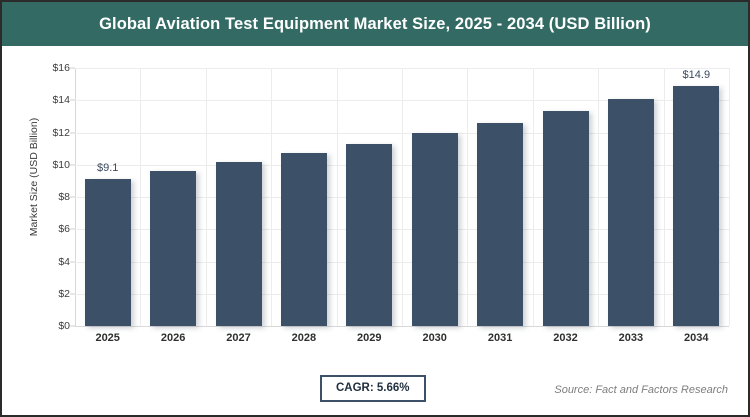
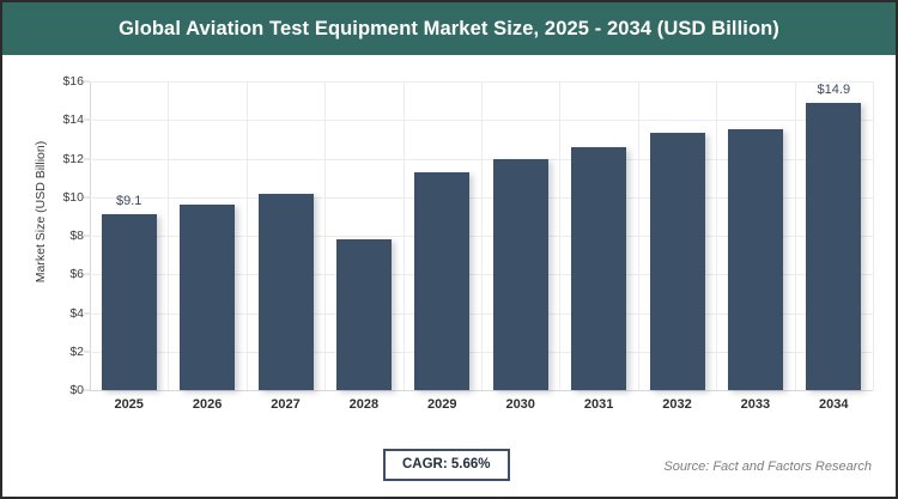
2028: $10.7 -> $7.8
2033: $14.1 -> $13.5
